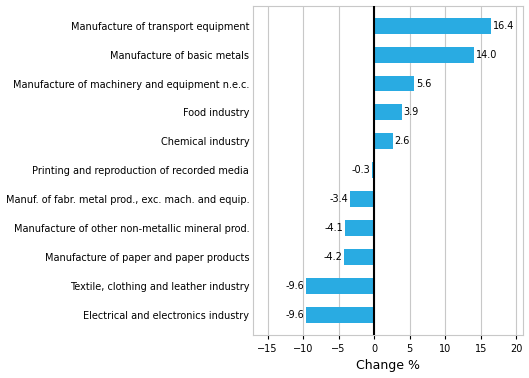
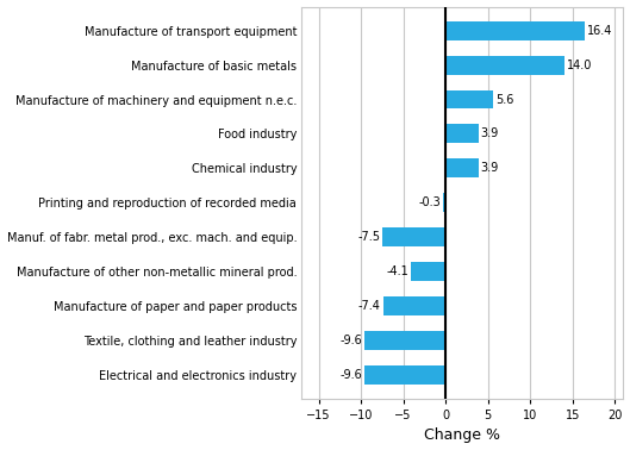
Chemical industry: 2.6 -> 3.9
Manuf. of fabr. metal prod., exc. mach. and equip.: -3.4 -> -7.5
Manufacture of paper and paper products: -4.2 -> -7.4
